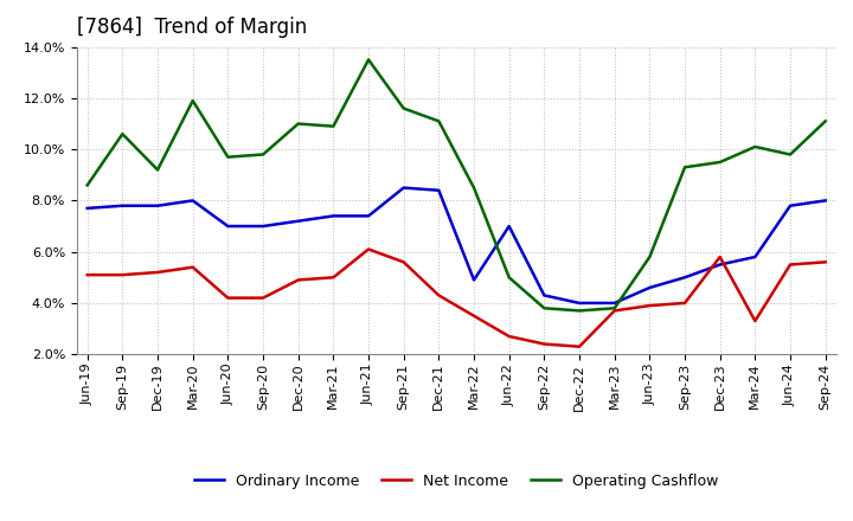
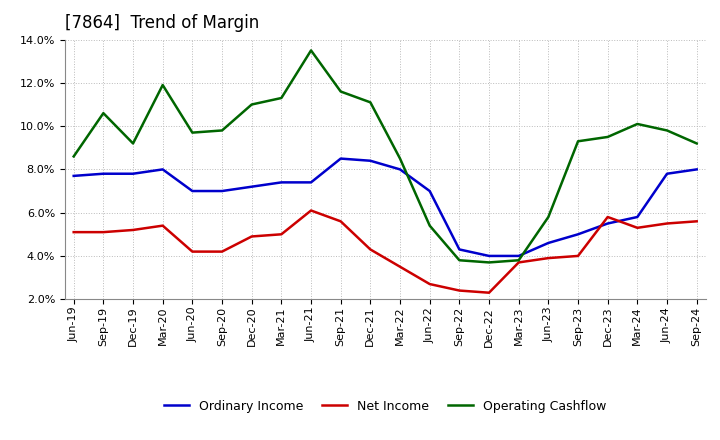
Operating Cashflow/Mar-21: 10.9% -> 11.3%
Ordinary Income/Mar-22: 4.9% -> 8.0%
Operating Cashflow/Jun-22: 5.0% -> 5.4%
Net Income/Mar-24: 3.3% -> 5.3%
Operating Cashflow/Sep-24: 11.1% -> 9.2%
